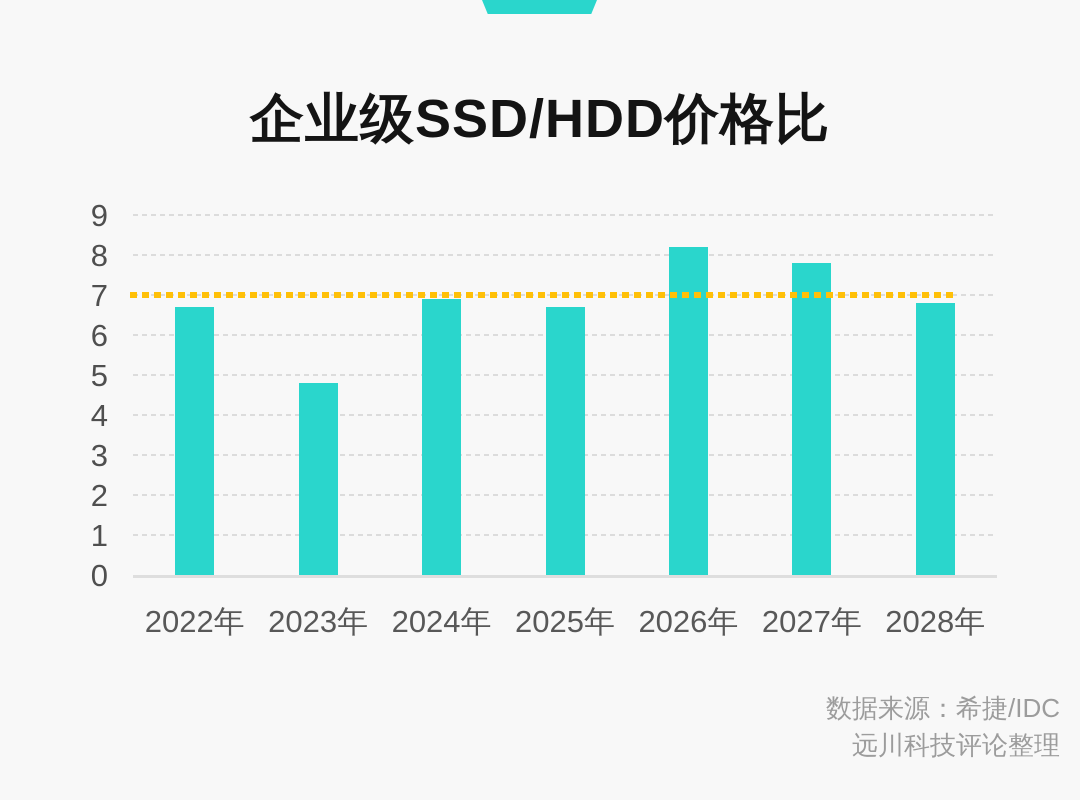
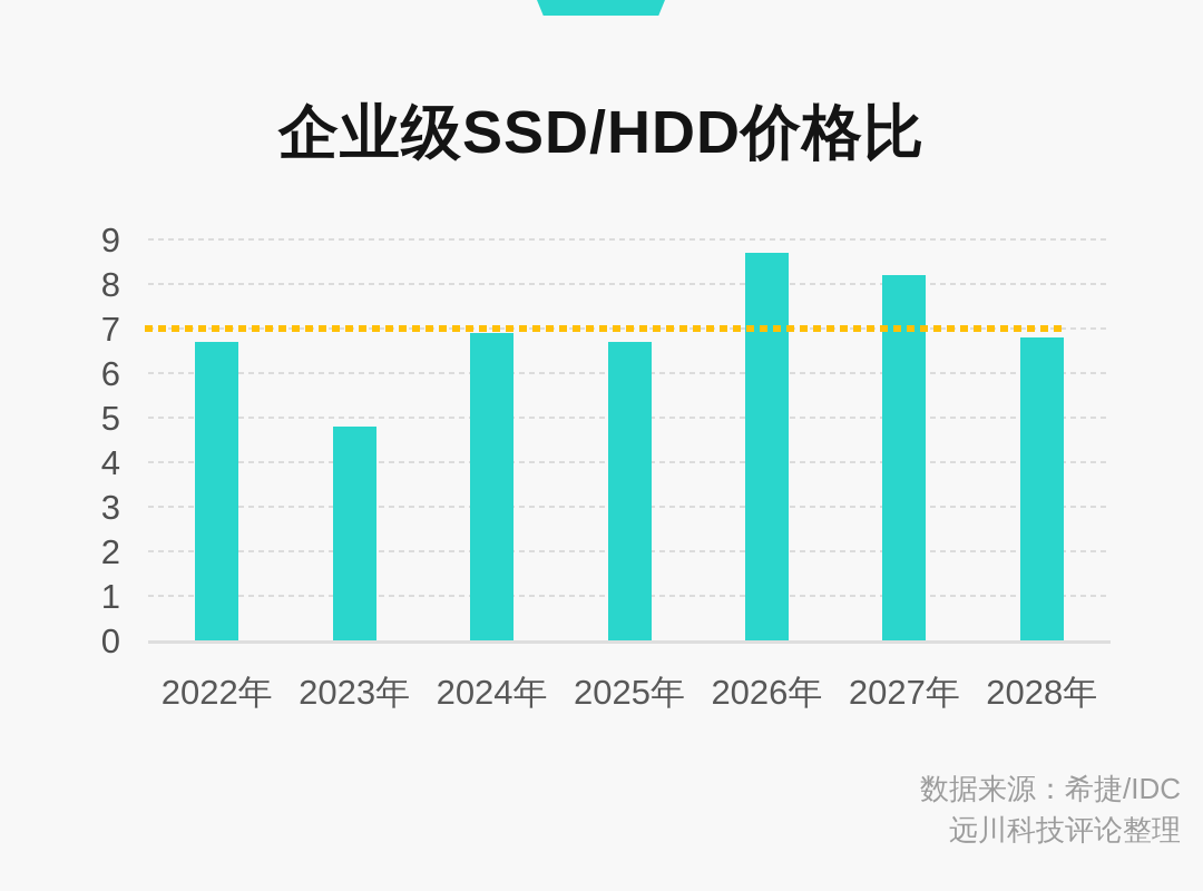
2026年: 8.2 -> 8.7
2027年: 7.8 -> 8.2
